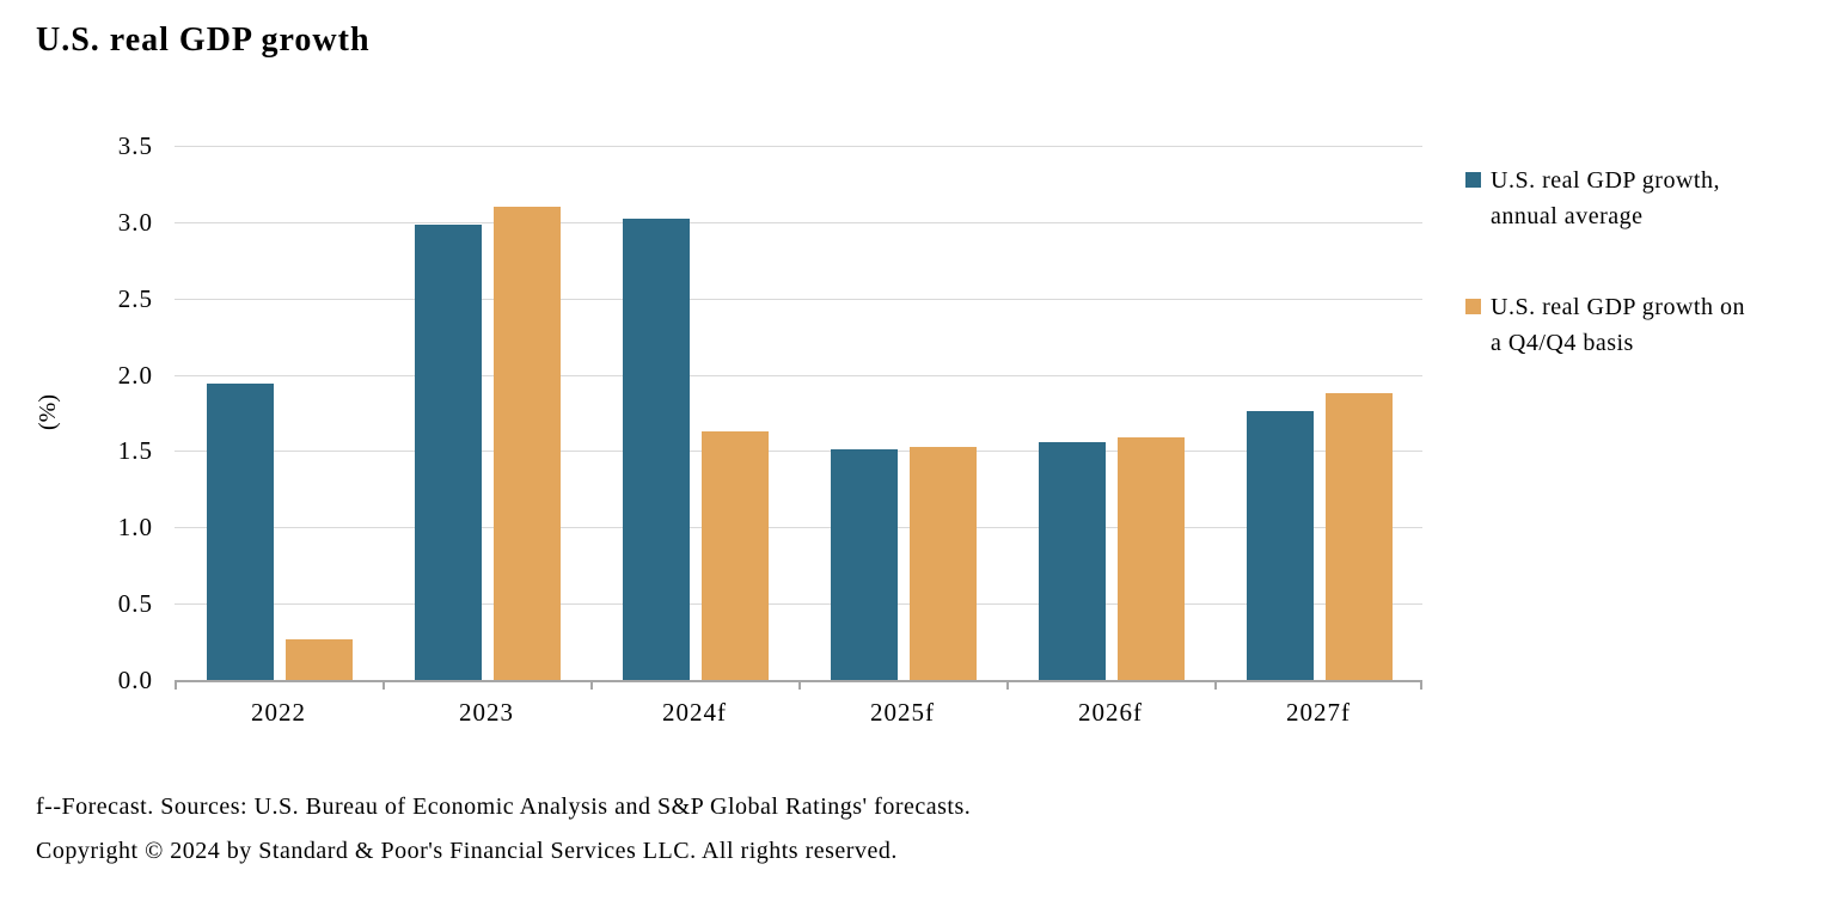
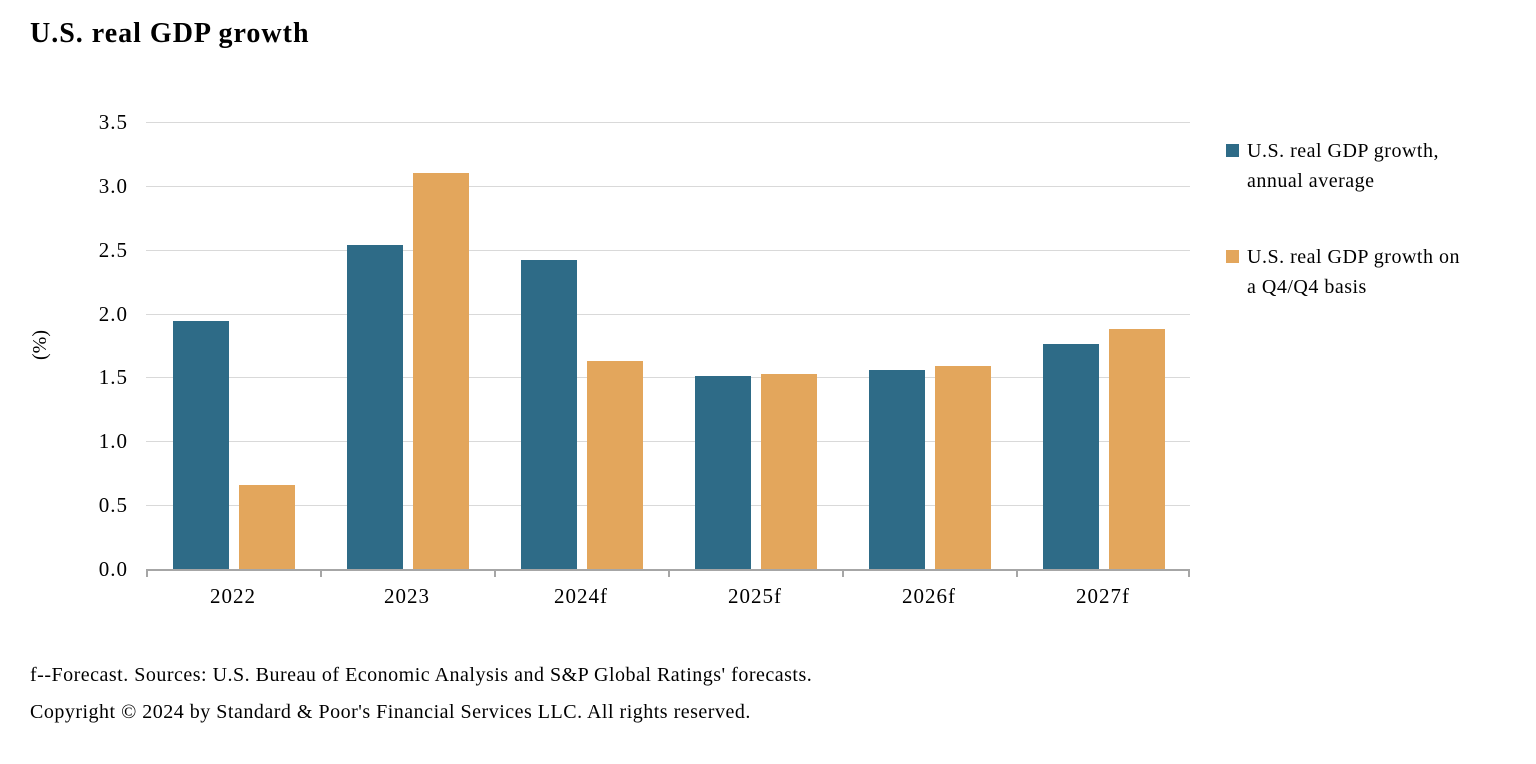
U.S. real GDP growth on a Q4/Q4 basis/2022: 0.27 -> 0.66
U.S. real GDP growth, annual average/2023: 2.98 -> 2.54
U.S. real GDP growth, annual average/2024f: 3.02 -> 2.42
